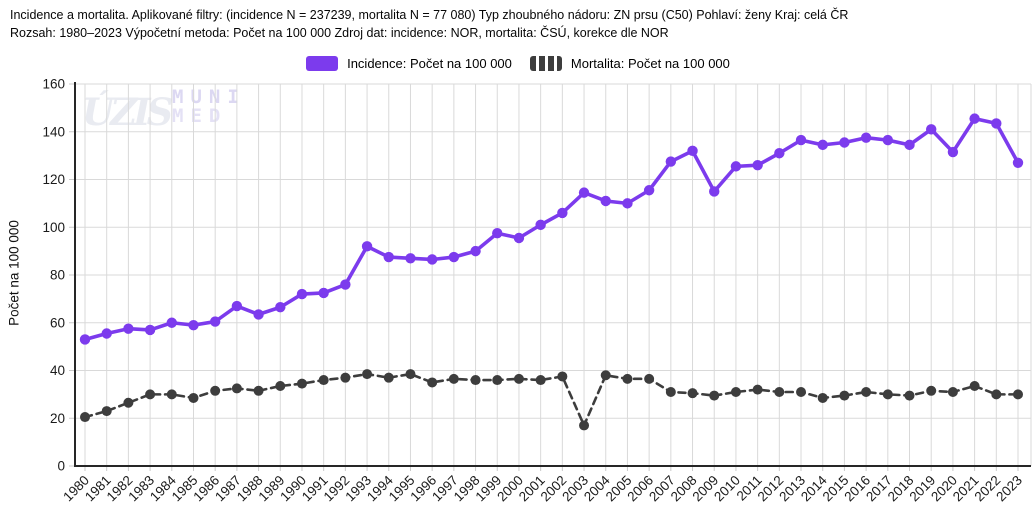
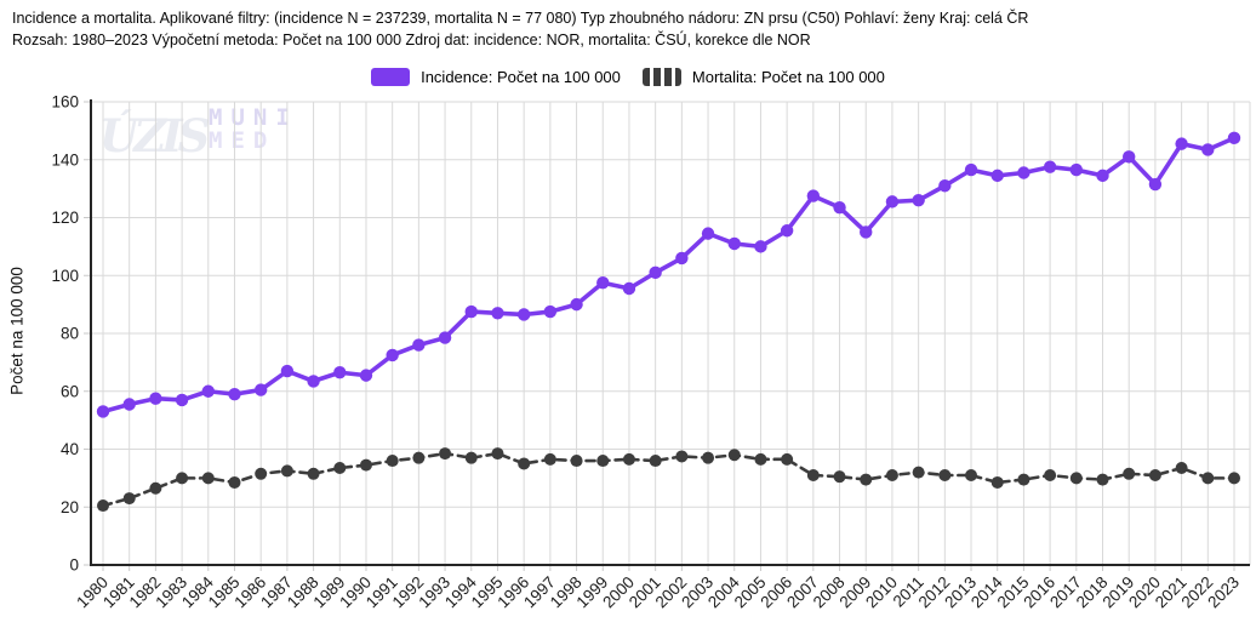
Incidence: Počet na 100 000/1990: 72 -> 66
Incidence: Počet na 100 000/1993: 92 -> 78
Mortalita: Počet na 100 000/2003: 17 -> 37
Incidence: Počet na 100 000/2008: 132 -> 124
Incidence: Počet na 100 000/2023: 127 -> 148
